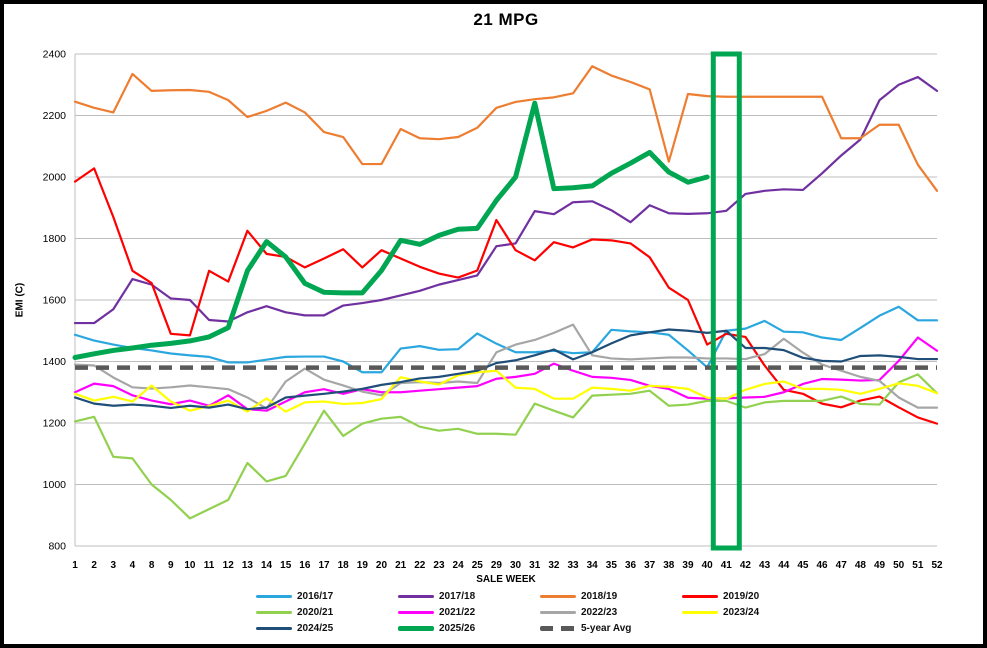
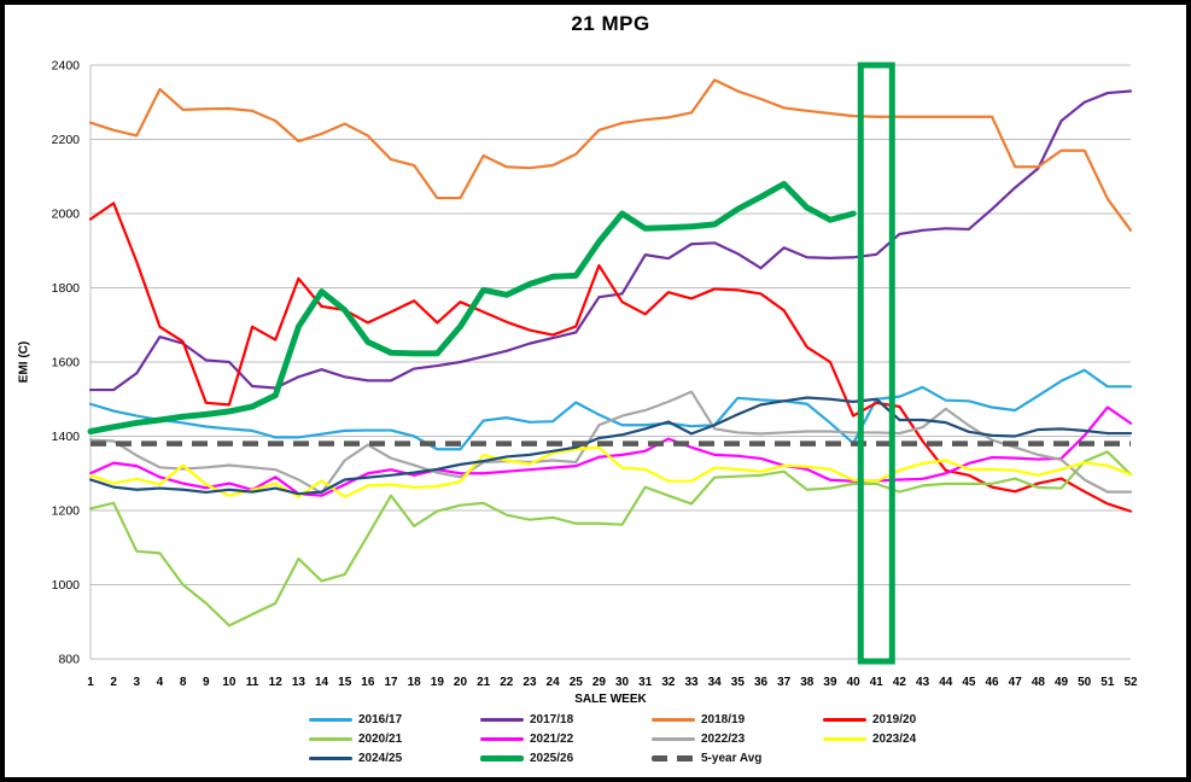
2025/26/31: 2240 -> 1960
2018/19/38: 2050 -> 2280
2017/18/52: 2280 -> 2330
